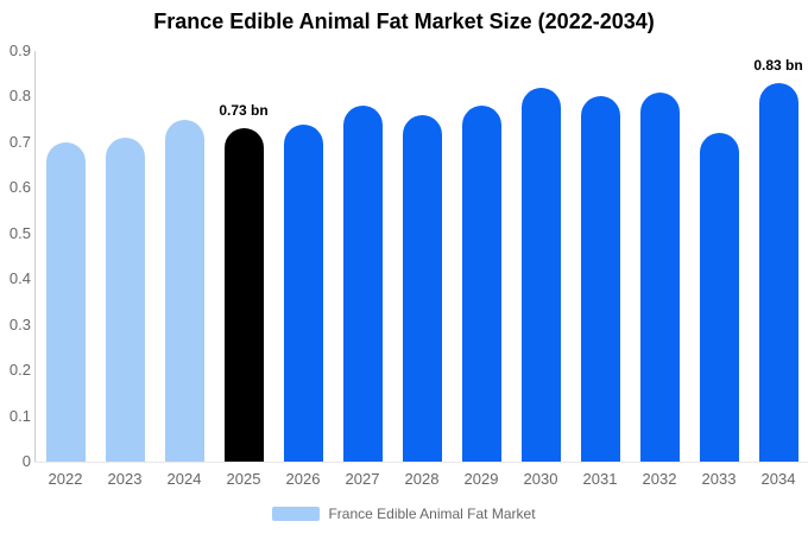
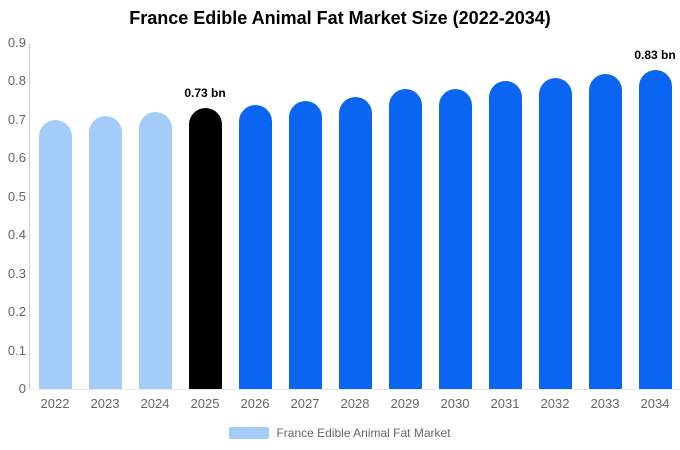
2024: 0.75 -> 0.72
2027: 0.78 -> 0.75
2030: 0.82 -> 0.78
2033: 0.72 -> 0.82
